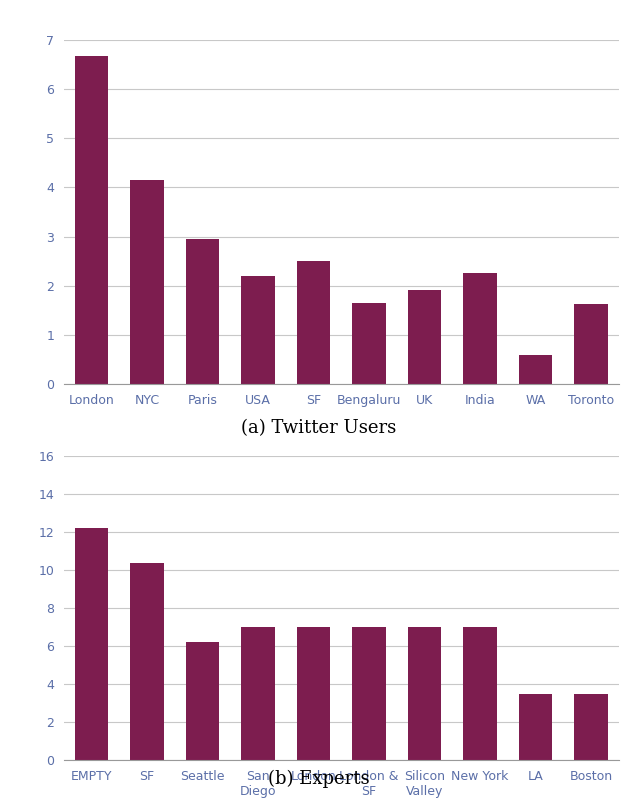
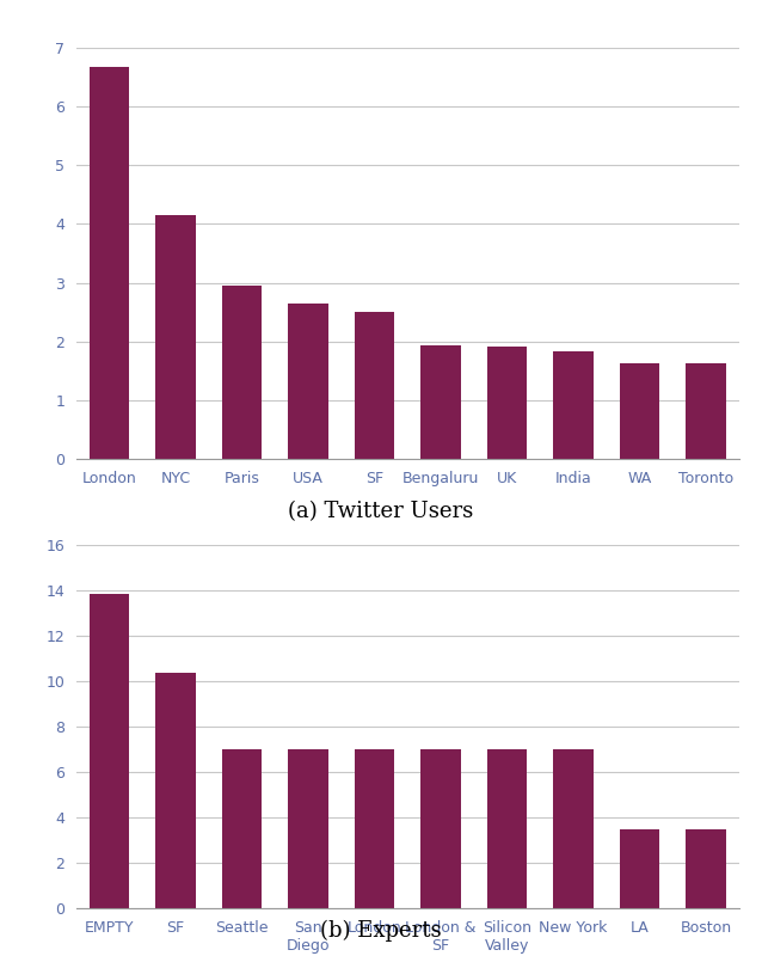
USA: 2.20 -> 2.65
Bengaluru: 1.65 -> 1.93
India: 2.25 -> 1.83
WA: 0.60 -> 1.63
EMPTY: 12.2 -> 13.8
Seattle: 6.2 -> 7.0
